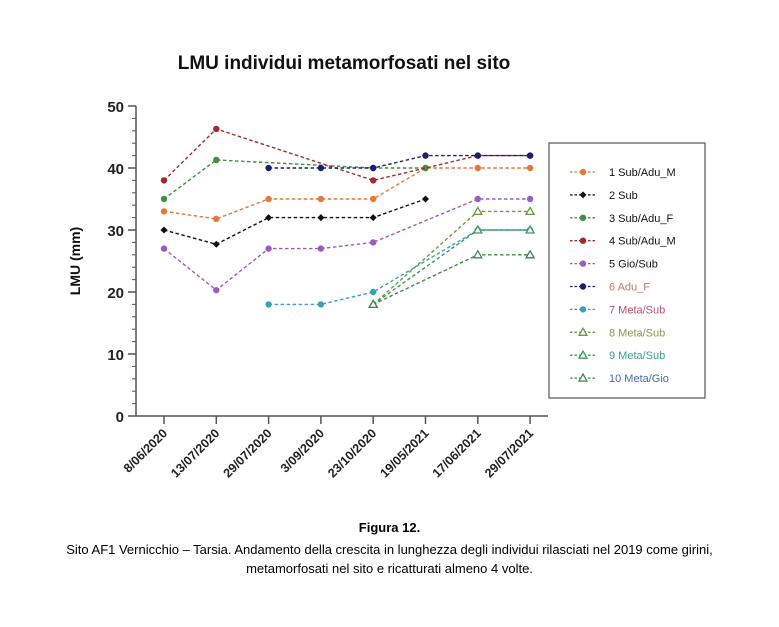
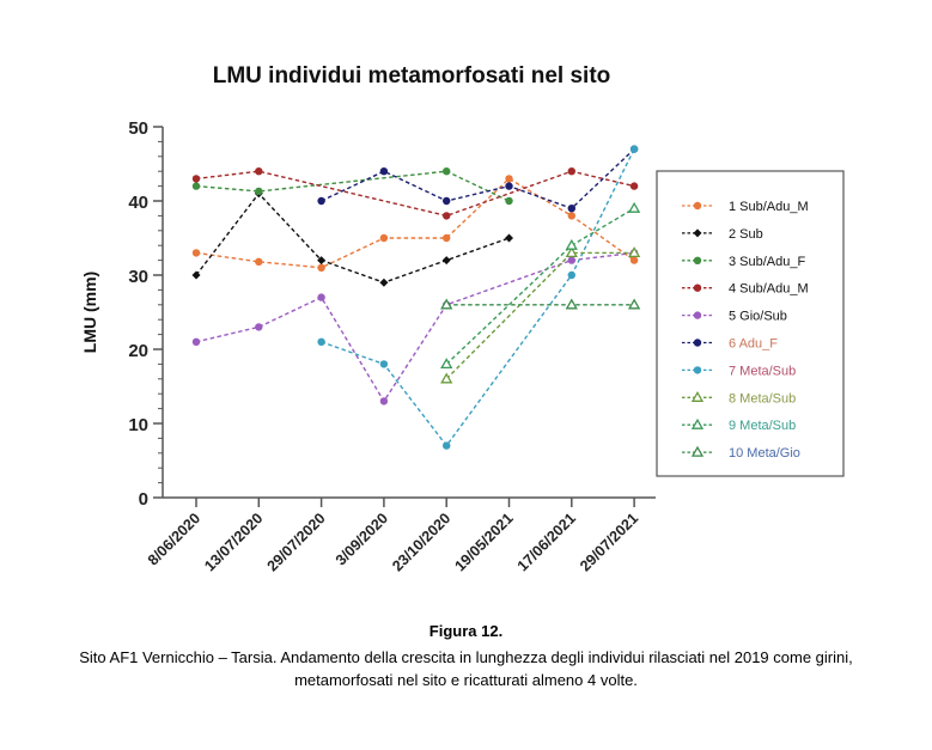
3 Sub/Adu_F/8/06/2020: 35 -> 42
4 Sub/Adu_M/8/06/2020: 38 -> 43
5 Gio/Sub/8/06/2020: 27 -> 21
2 Sub/13/07/2020: 28 -> 41
4 Sub/Adu_M/13/07/2020: 46 -> 44
5 Gio/Sub/13/07/2020: 20 -> 23
1 Sub/Adu_M/29/07/2020: 35 -> 31
7 Meta/Sub/29/07/2020: 18 -> 21
2 Sub/3/09/2020: 32 -> 29
5 Gio/Sub/3/09/2020: 27 -> 13
6 Adu_F/3/09/2020: 40 -> 44
3 Sub/Adu_F/23/10/2020: 40 -> 44
5 Gio/Sub/23/10/2020: 28 -> 26
7 Meta/Sub/23/10/2020: 20 -> 7
8 Meta/Sub/23/10/2020: 18 -> 16
10 Meta/Gio/23/10/2020: 18 -> 26
1 Sub/Adu_M/19/05/2021: 40 -> 43
1 Sub/Adu_M/17/06/2021: 40 -> 38
4 Sub/Adu_M/17/06/2021: 42 -> 44
5 Gio/Sub/17/06/2021: 35 -> 32
6 Adu_F/17/06/2021: 42 -> 39
9 Meta/Sub/17/06/2021: 30 -> 34
1 Sub/Adu_M/29/07/2021: 40 -> 32
5 Gio/Sub/29/07/2021: 35 -> 33
6 Adu_F/29/07/2021: 42 -> 47
7 Meta/Sub/29/07/2021: 30 -> 47
9 Meta/Sub/29/07/2021: 30 -> 39
